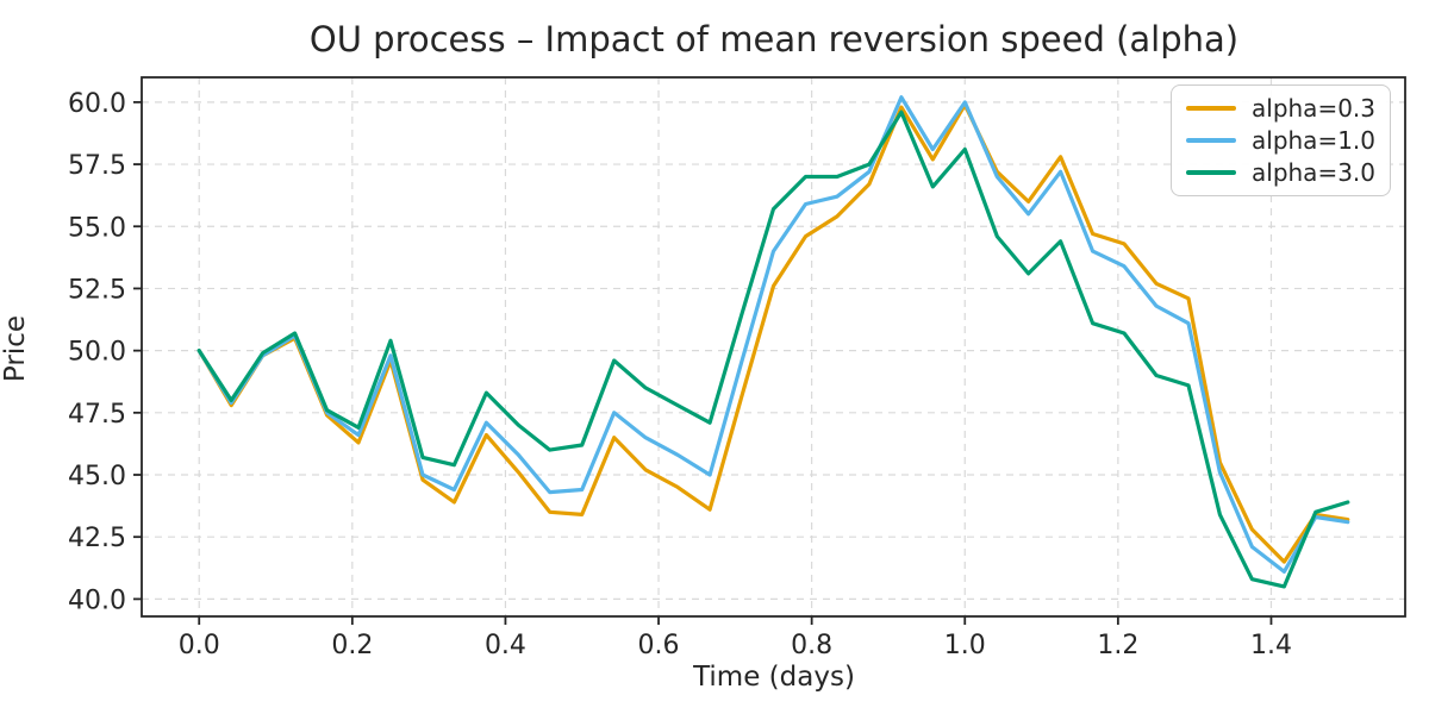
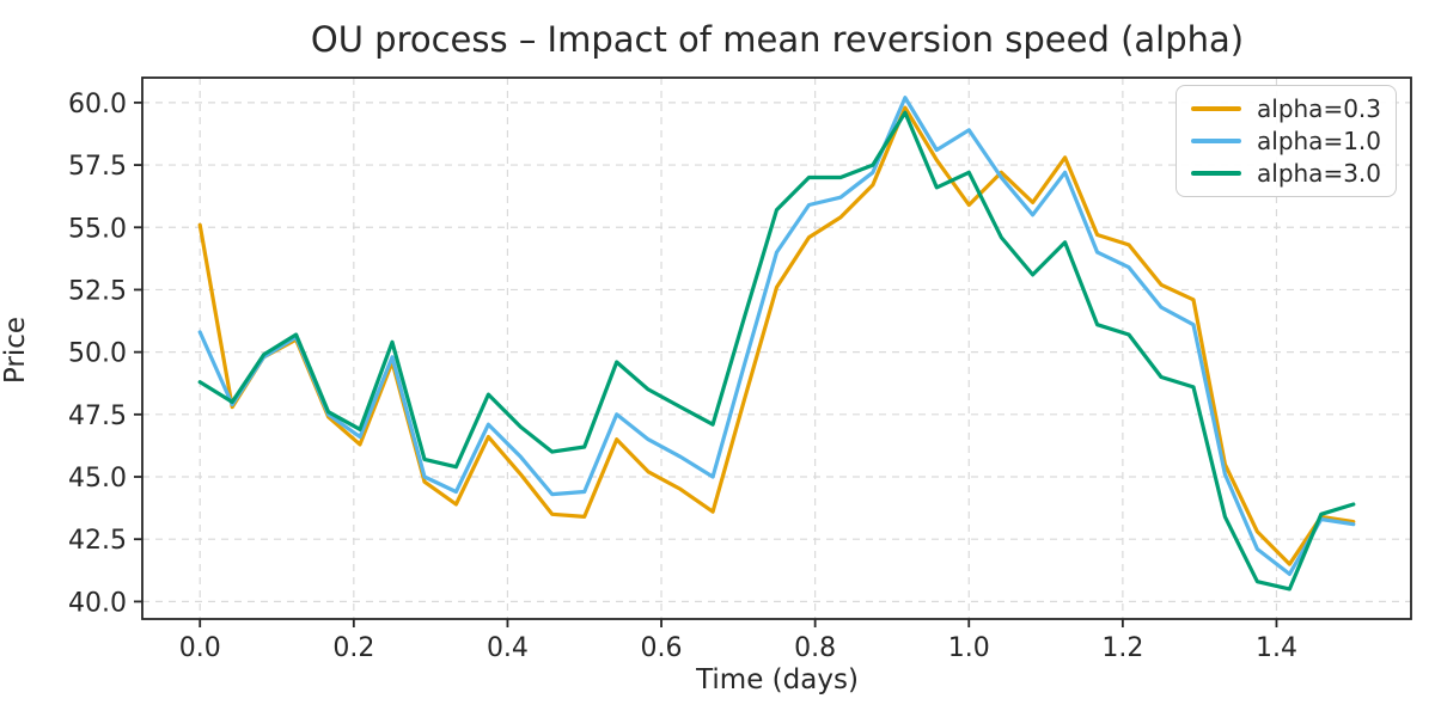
alpha=0.3/0.0: 50.0 -> 55.1
alpha=1.0/0.0: 50.0 -> 50.8
alpha=3.0/0.0: 50.0 -> 48.8
alpha=0.3/1.0: 59.9 -> 55.9
alpha=1.0/1.0: 60.0 -> 58.9
alpha=3.0/1.0: 58.1 -> 57.2
